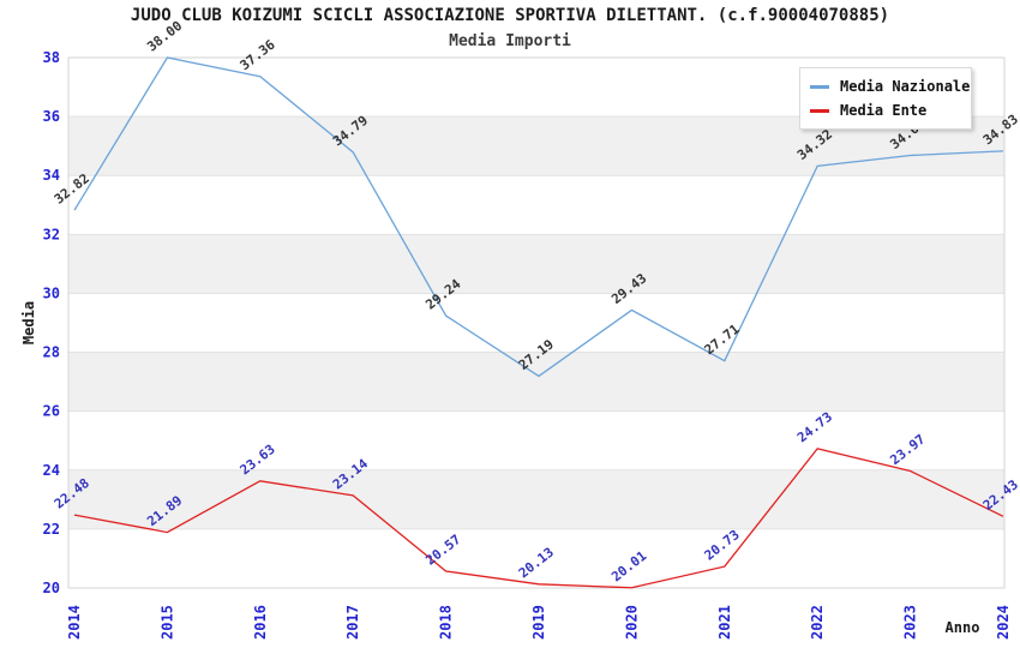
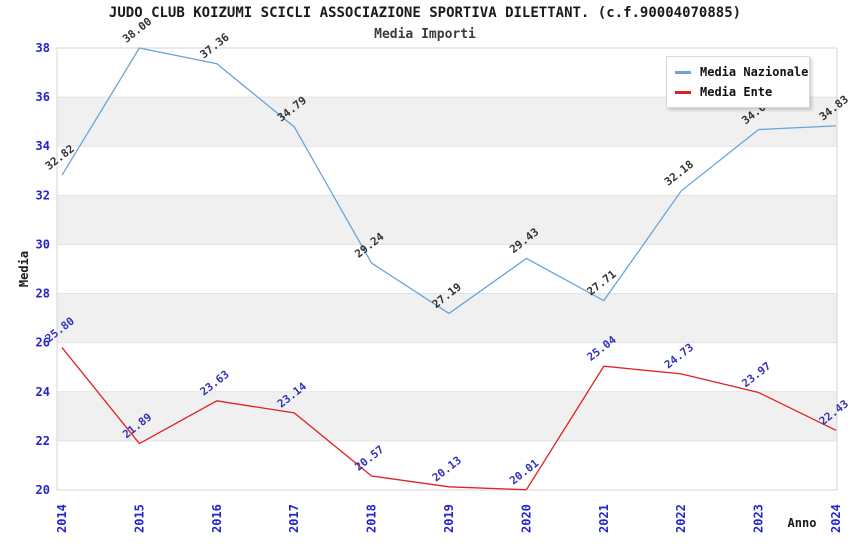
Media Ente/2014: 22.48 -> 25.80
Media Ente/2021: 20.73 -> 25.04
Media Nazionale/2022: 34.32 -> 32.18
